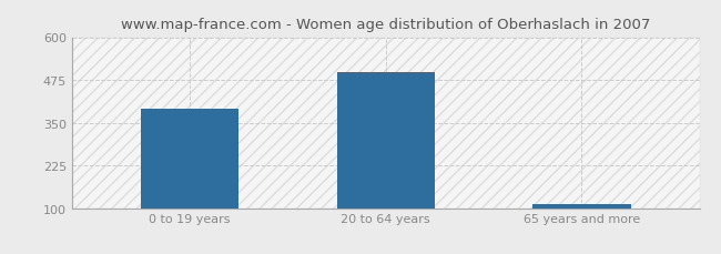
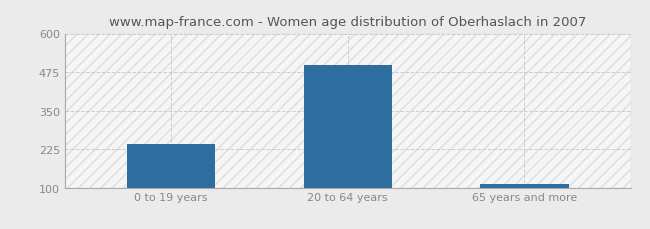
0 to 19 years: 390 -> 243
